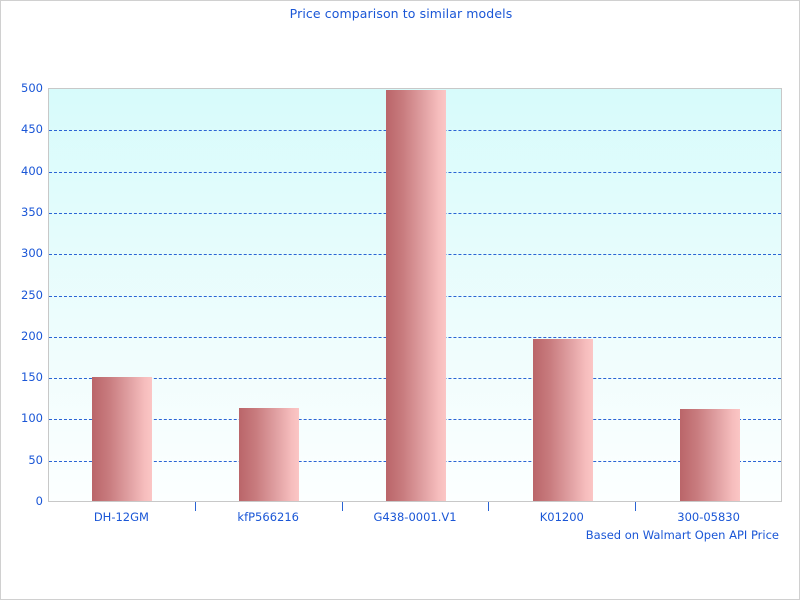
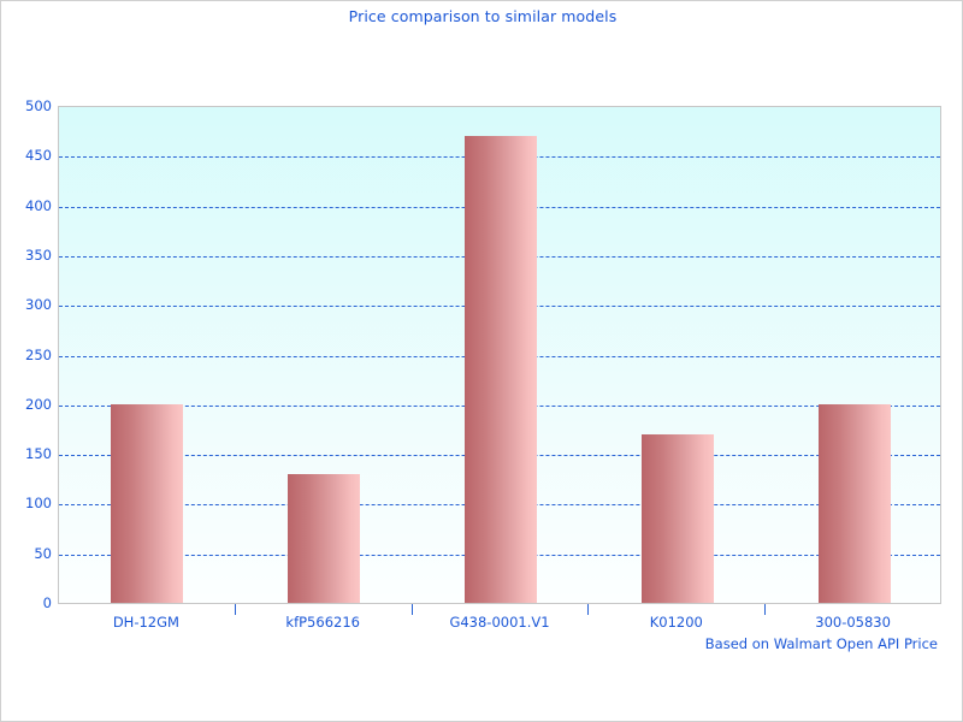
DH-12GM: 150 -> 200
kfP566216: 110 -> 130
G438-0001.V1: 500 -> 470
K01200: 200 -> 170
300-05830: 110 -> 200
